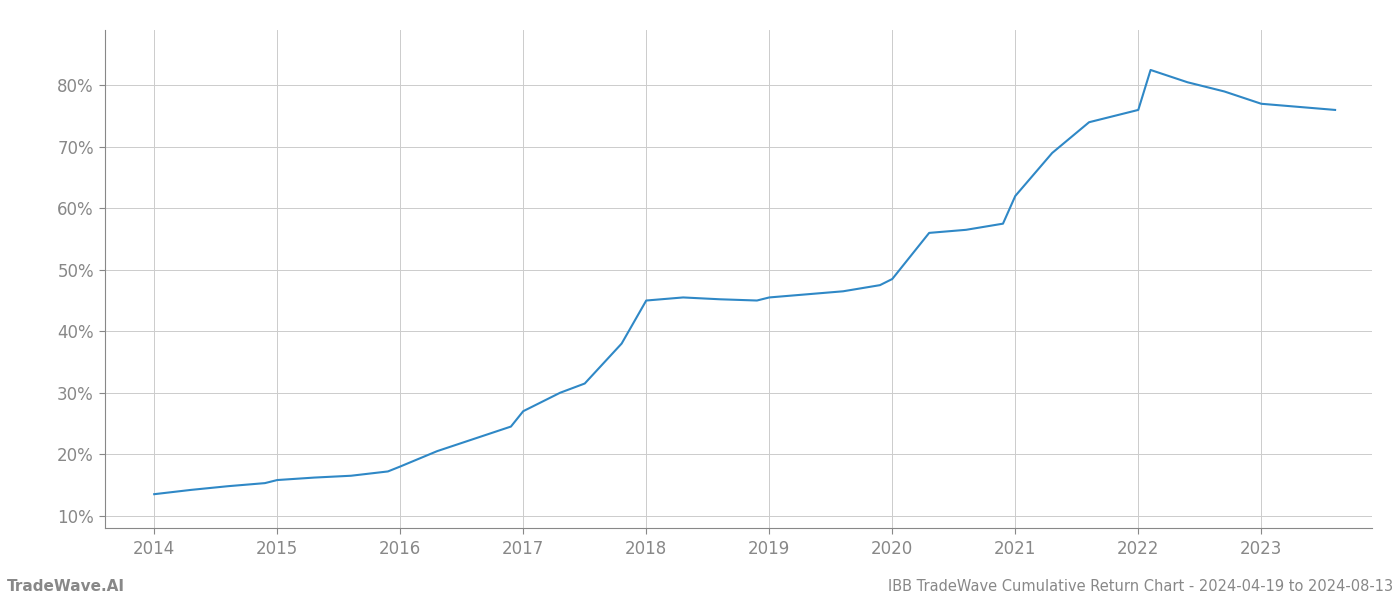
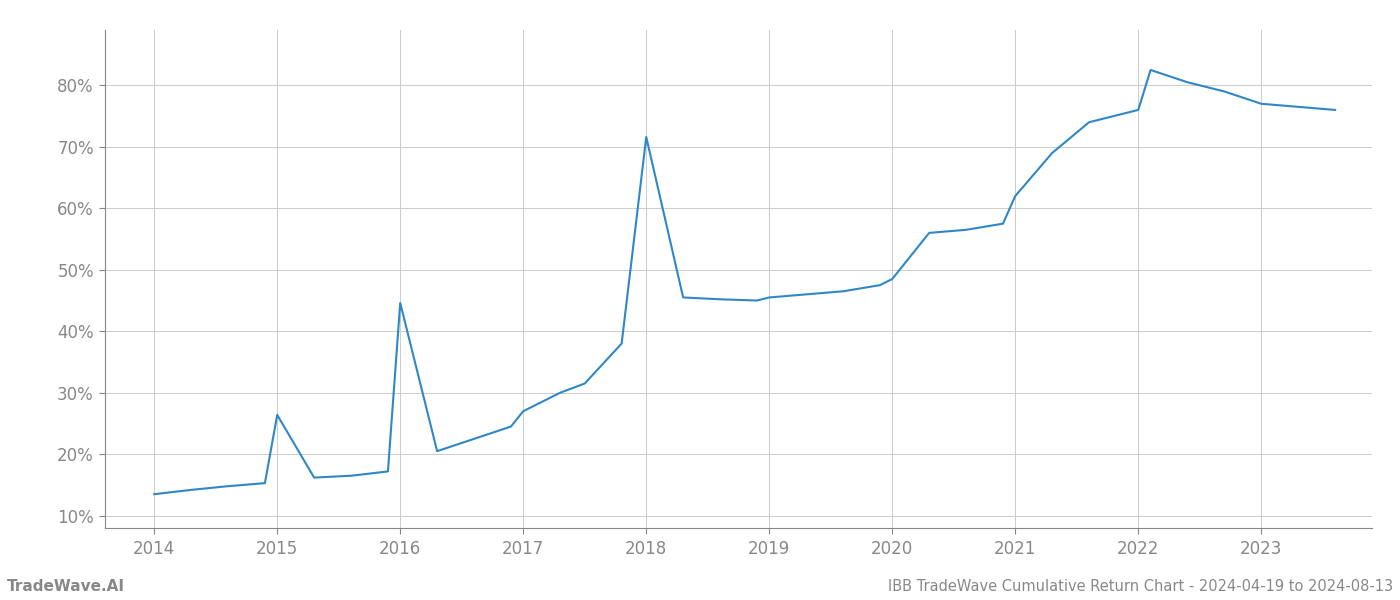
2015: 15.8% -> 26.4%
2016: 18.0% -> 44.6%
2018: 45.0% -> 71.6%
